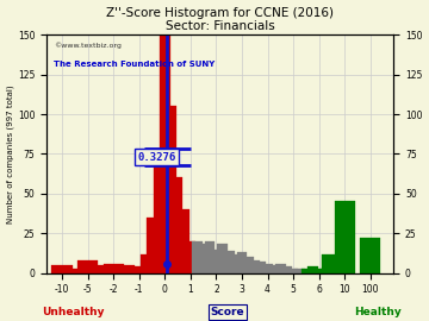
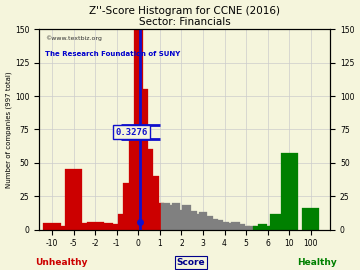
-5: 8 -> 45
10: 45 -> 57
100: 22 -> 16
